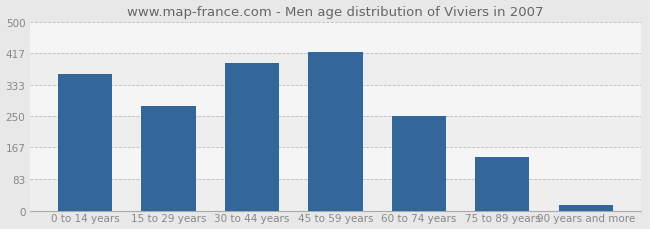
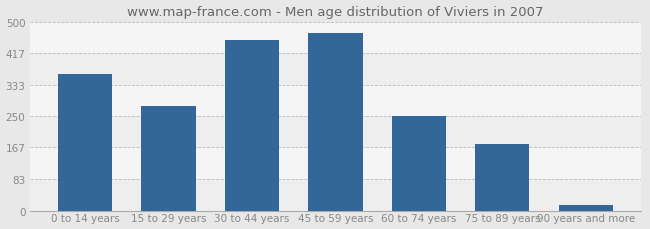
30 to 44 years: 390 -> 450
45 to 59 years: 420 -> 470
75 to 89 years: 142 -> 175
